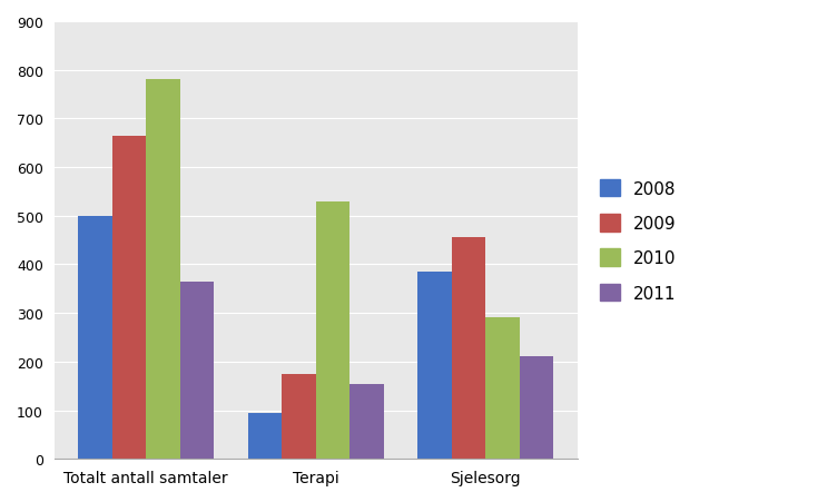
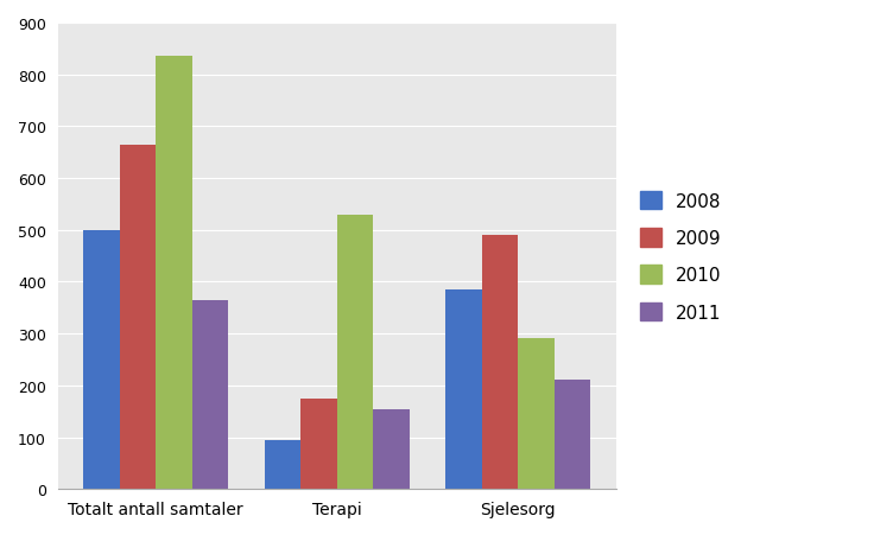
2010/Totalt antall samtaler: 780 -> 835
2009/Sjelesorg: 455 -> 490
